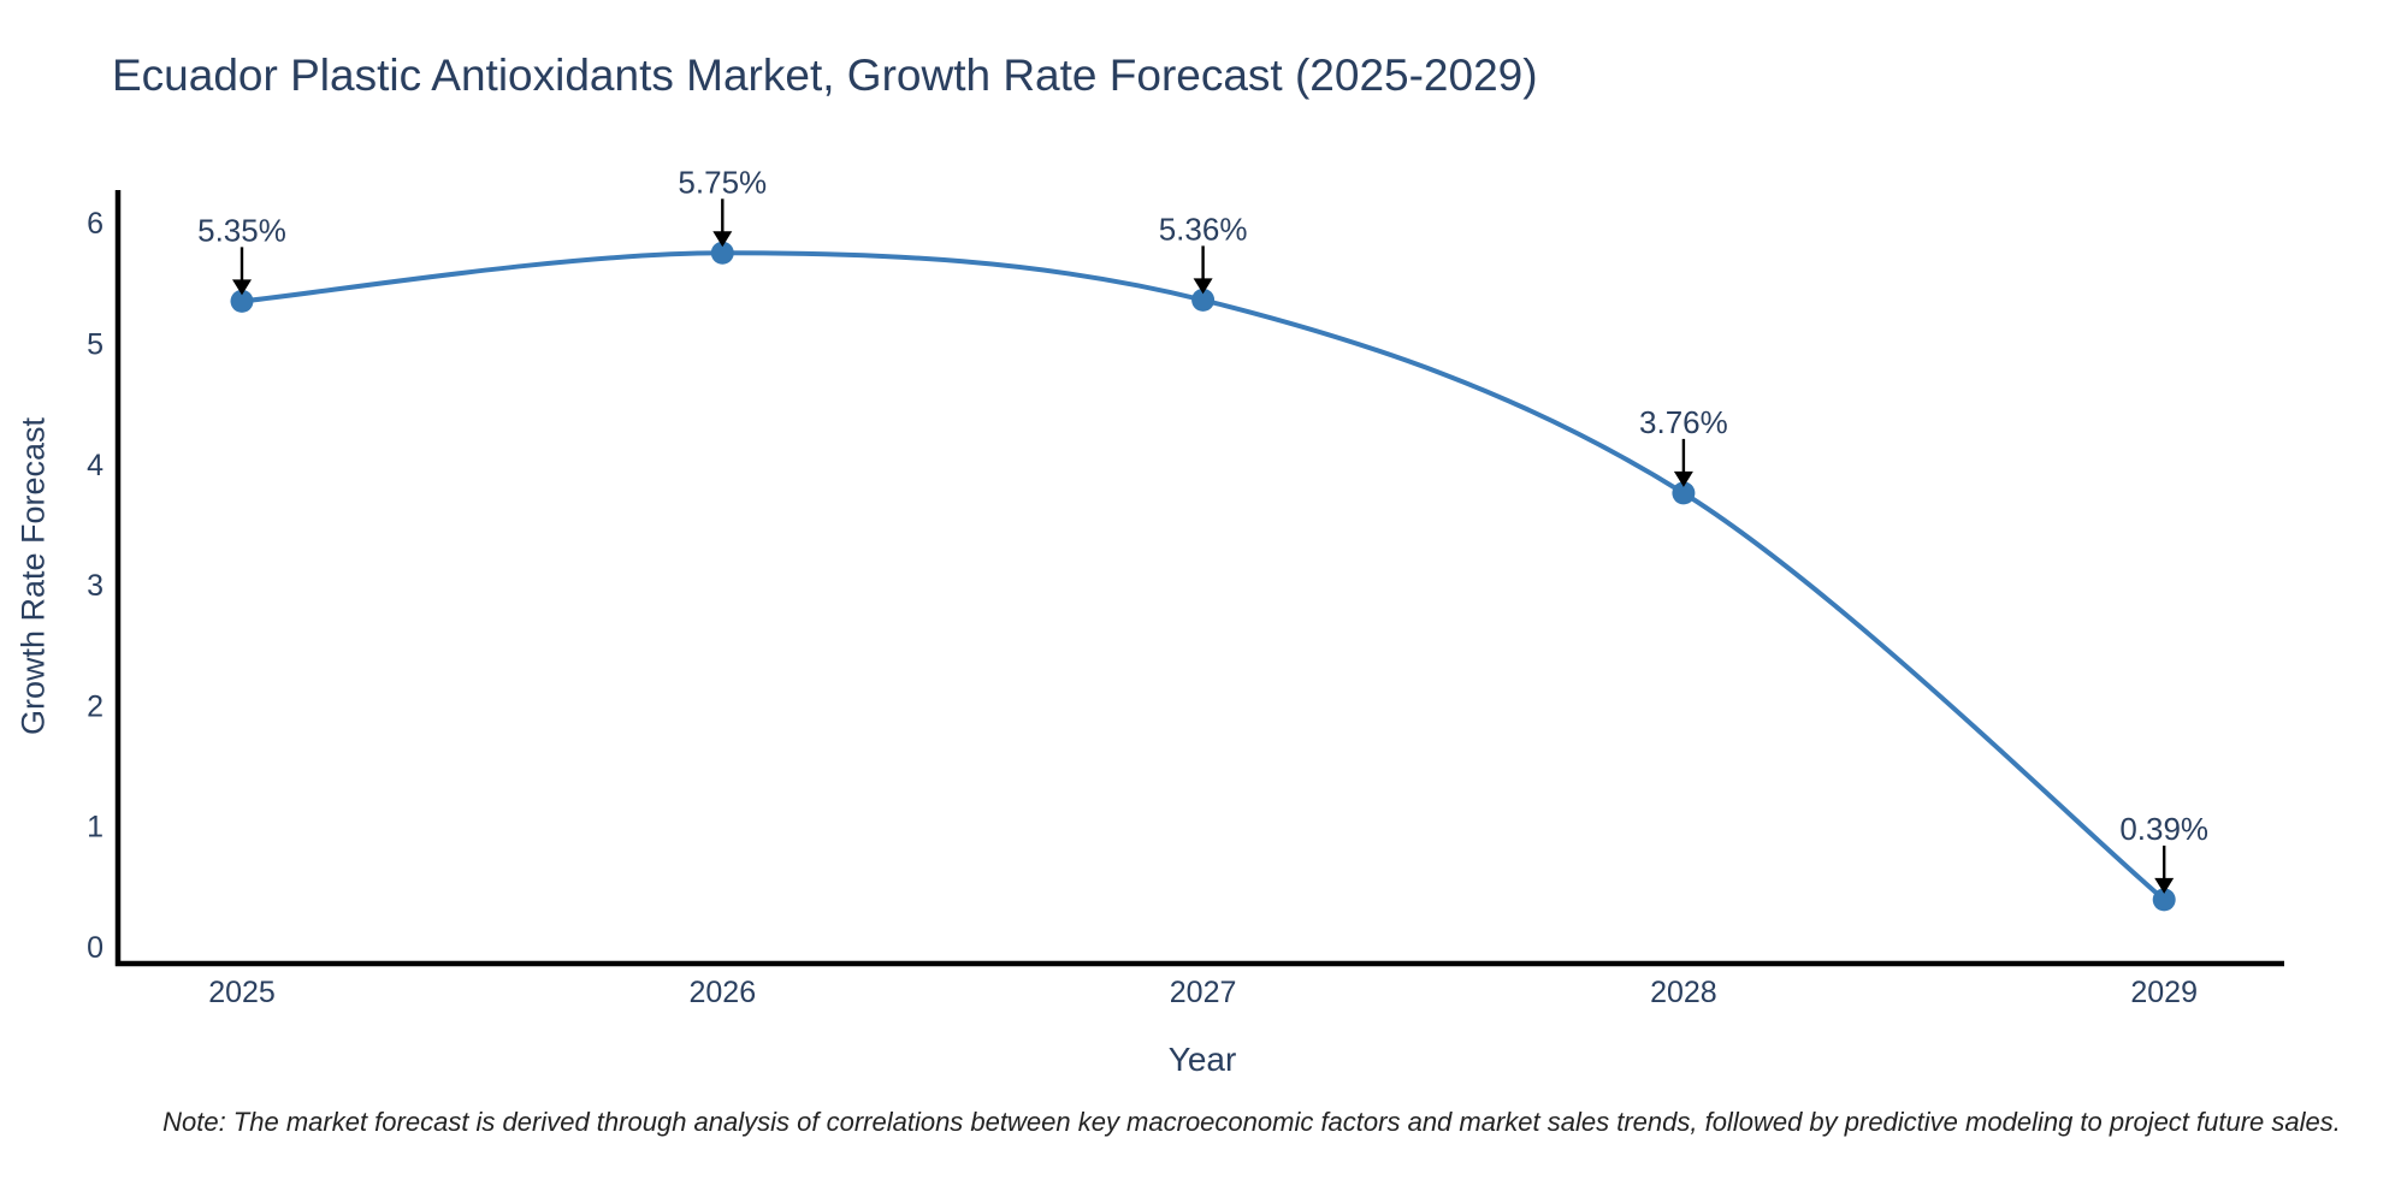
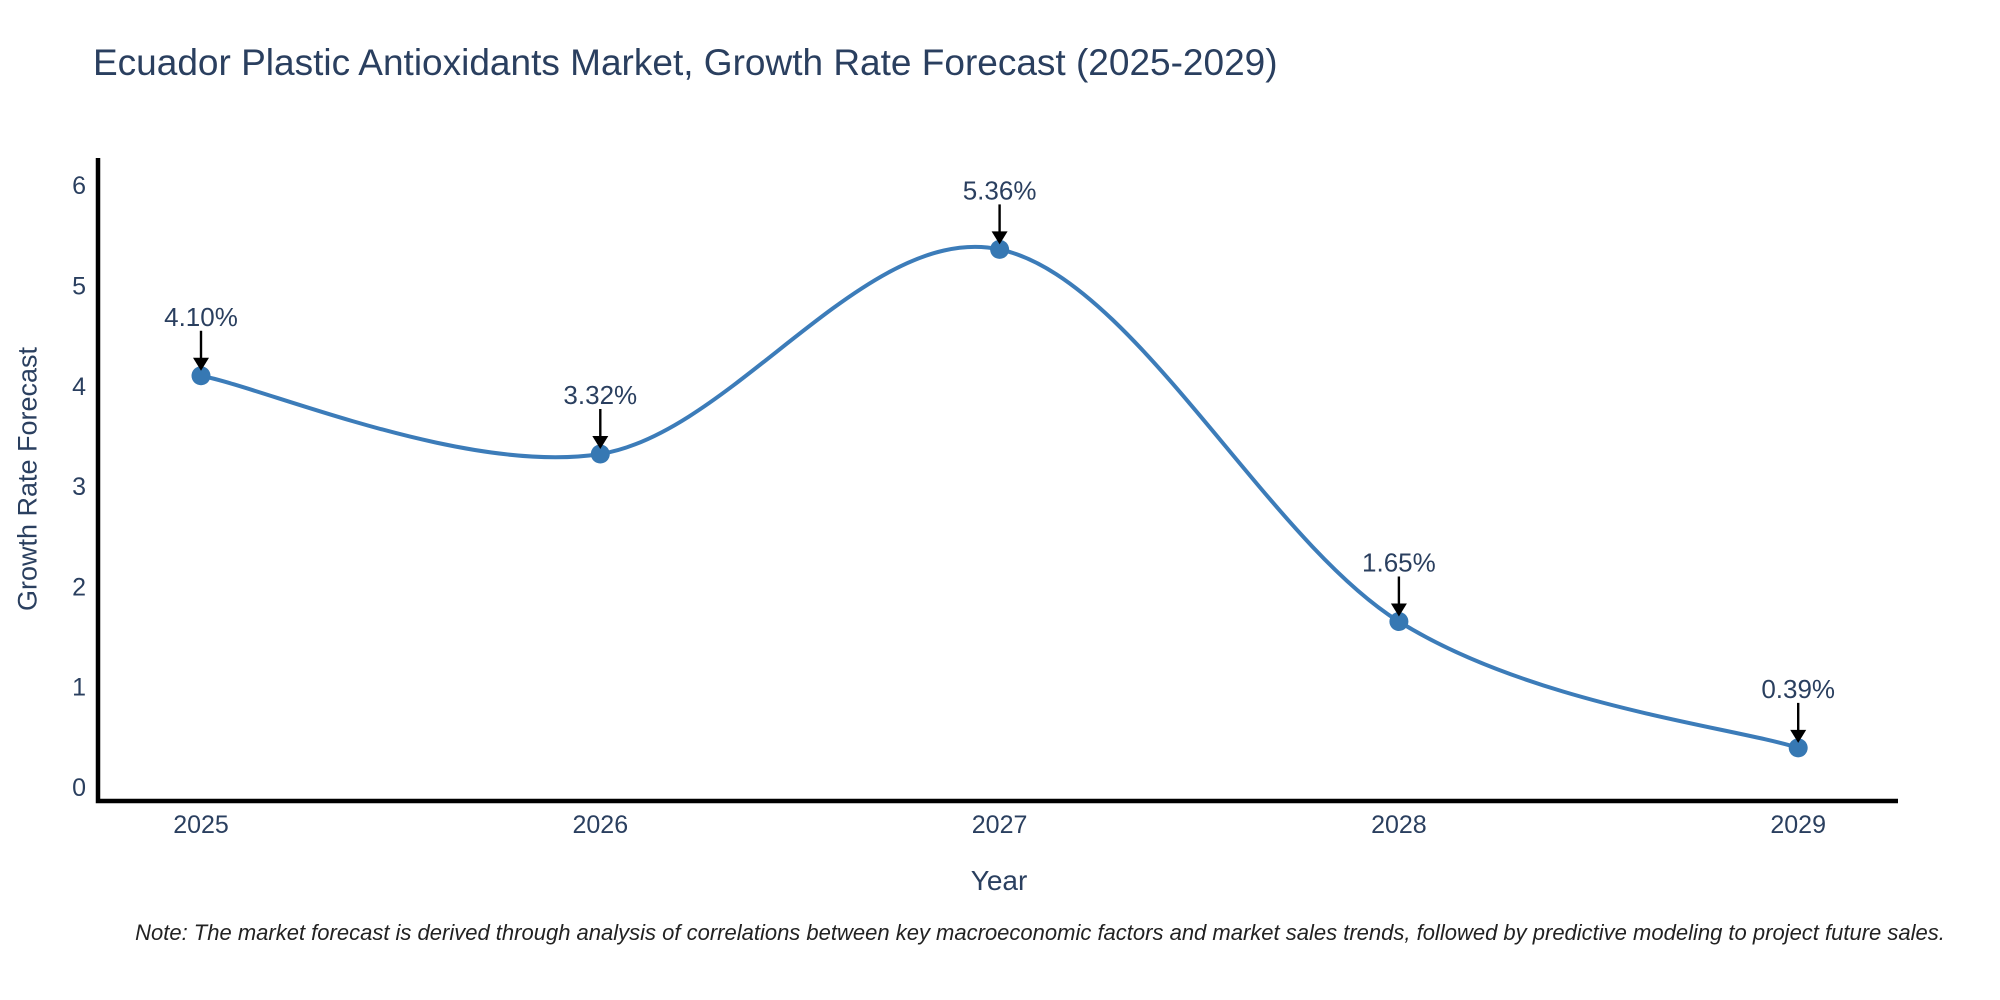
2025: 5.35% -> 4.10%
2026: 5.75% -> 3.32%
2028: 3.76% -> 1.65%
